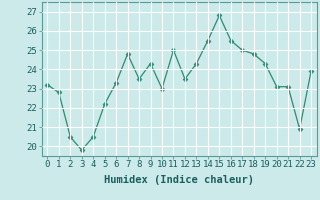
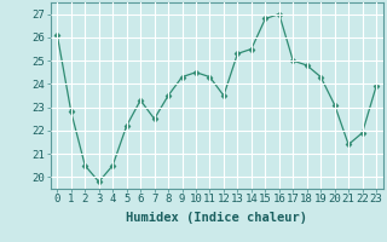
0: 23.2 -> 26.1
7: 24.8 -> 22.5
10: 23.0 -> 24.5
11: 25.0 -> 24.3
13: 24.3 -> 25.3
16: 25.5 -> 27.0
21: 23.1 -> 21.4
22: 20.9 -> 21.9
